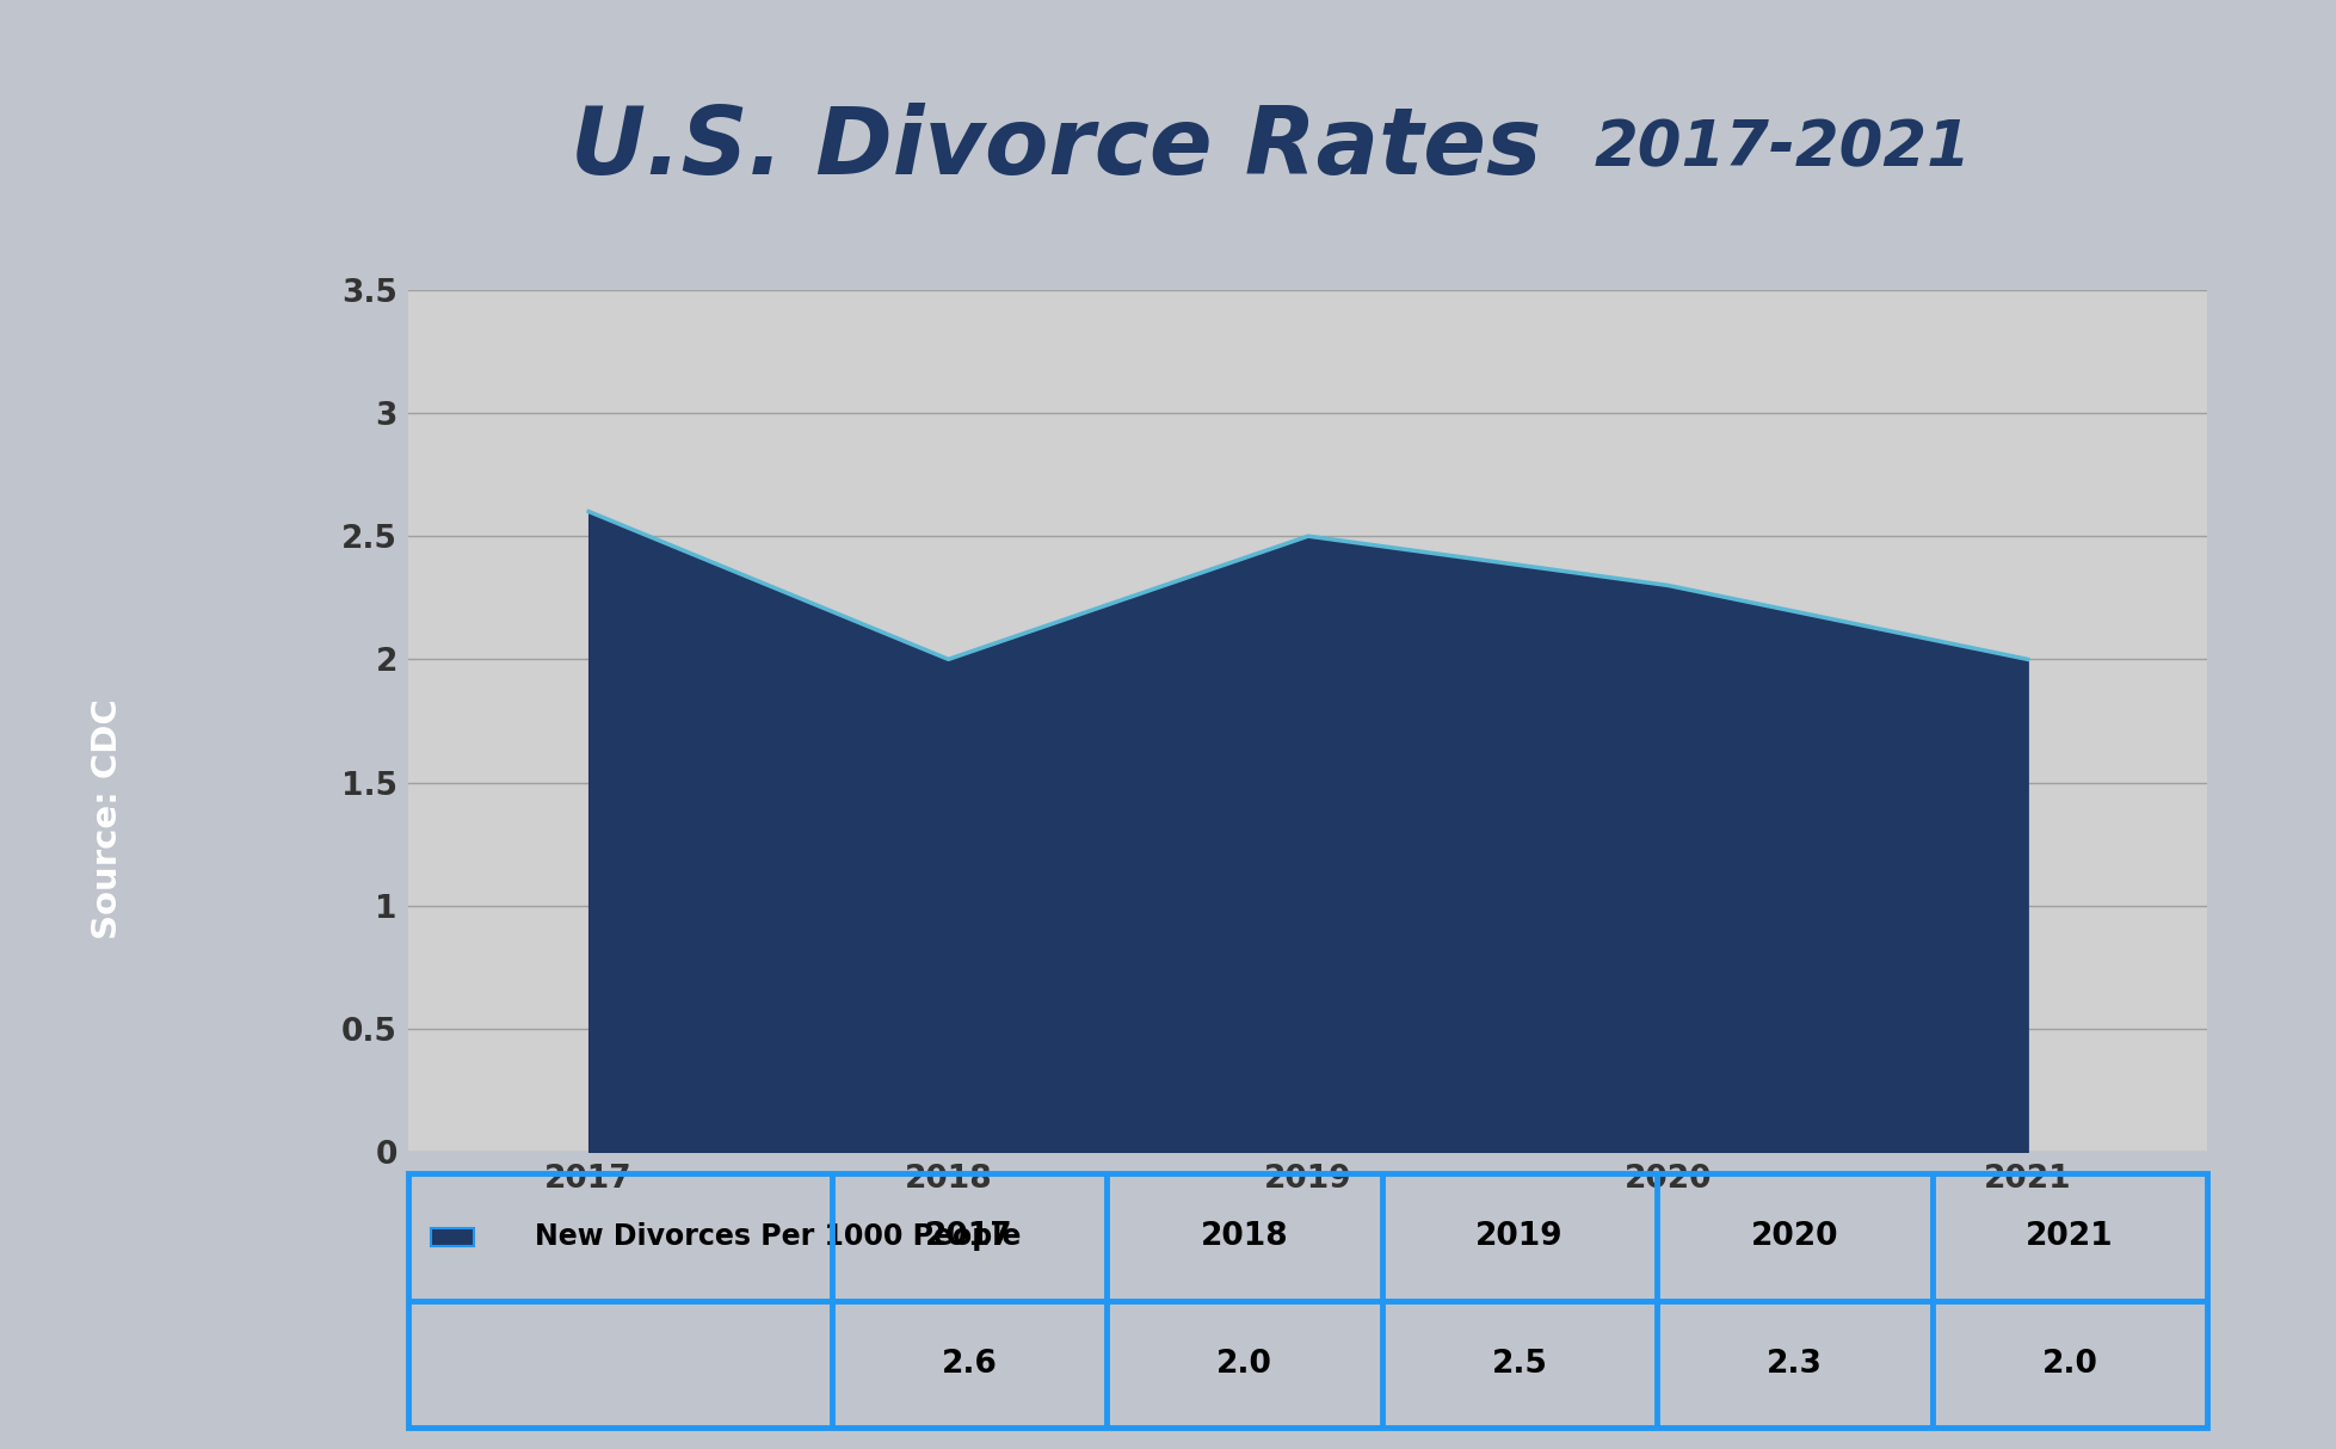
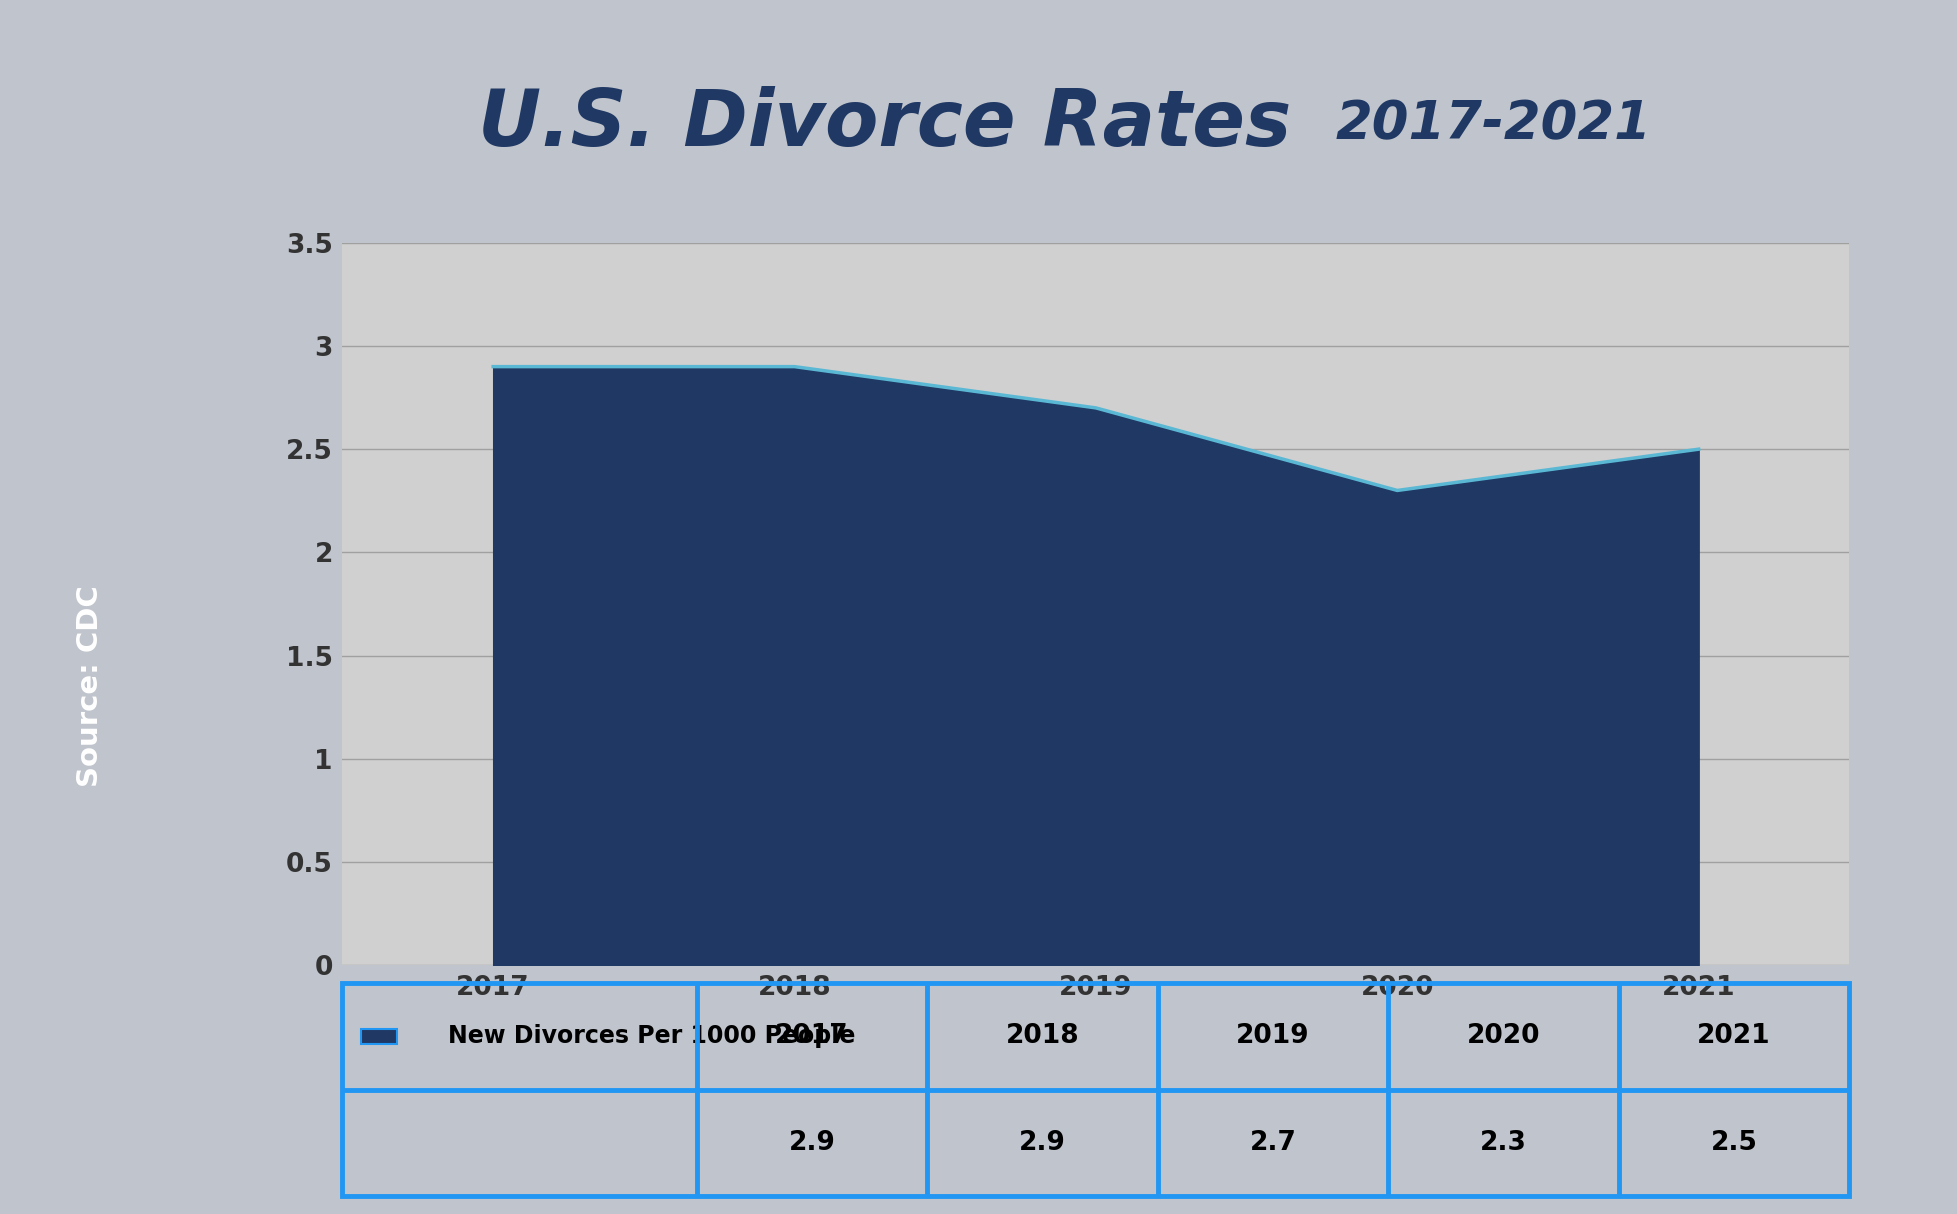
2017: 2.6 -> 2.9
2018: 2.0 -> 2.9
2019: 2.5 -> 2.7
2021: 2.0 -> 2.5
